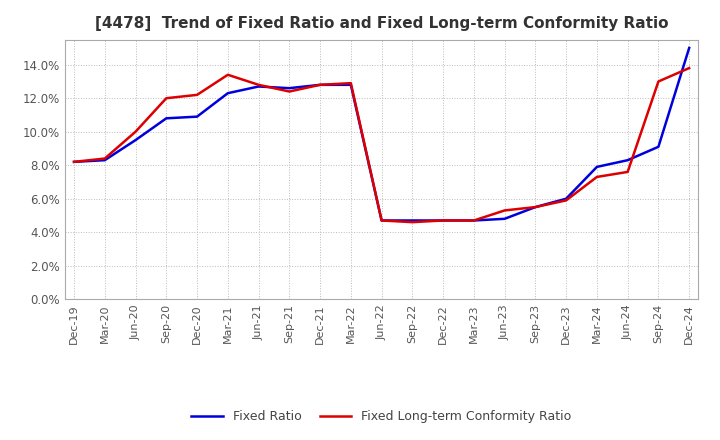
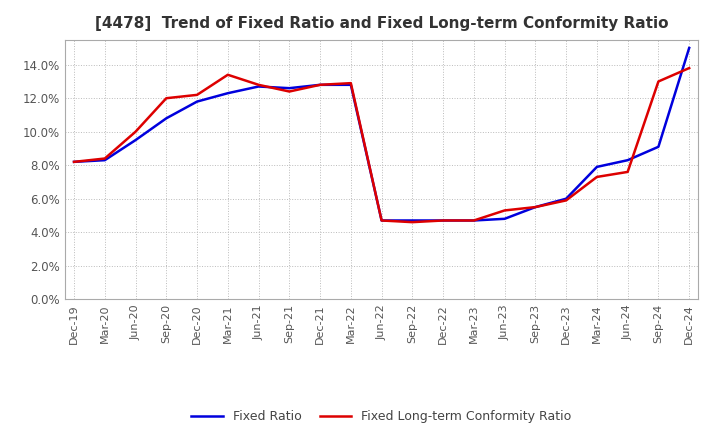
Fixed Ratio/Dec-20: 10.9% -> 11.8%
